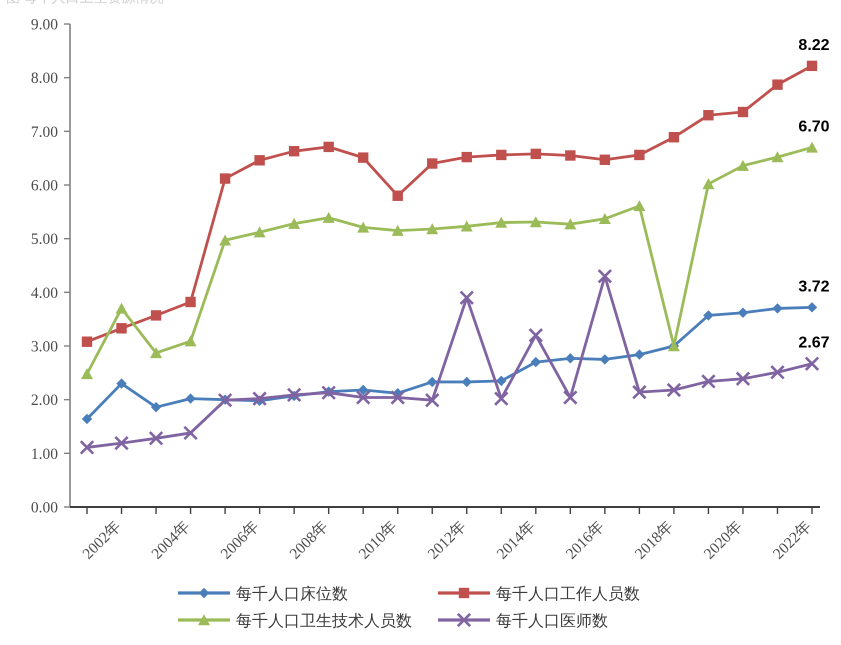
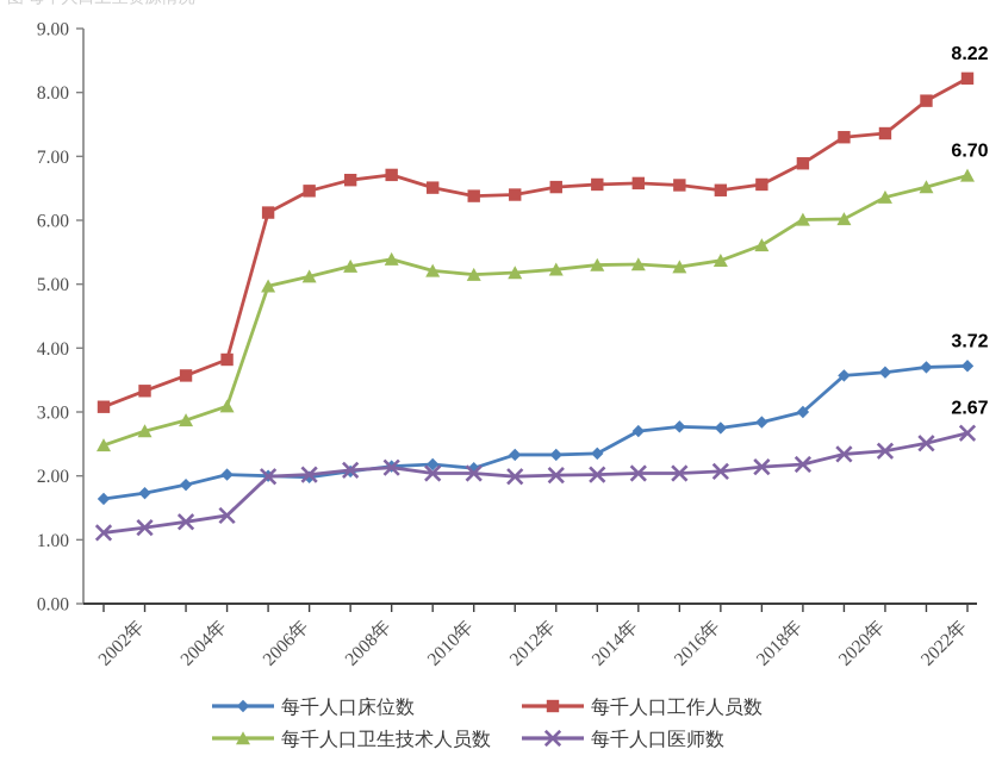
每千人口床位数/2002年: 2.3 -> 1.7
每千人口卫生技术人员数/2002年: 3.7 -> 2.7
每千人口工作人员数/2010年: 5.8 -> 6.4
每千人口医师数/2012年: 3.9 -> 2.0
每千人口医师数/2014年: 3.2 -> 2.0
每千人口医师数/2016年: 4.3 -> 2.1
每千人口卫生技术人员数/2018年: 3.0 -> 6.0
